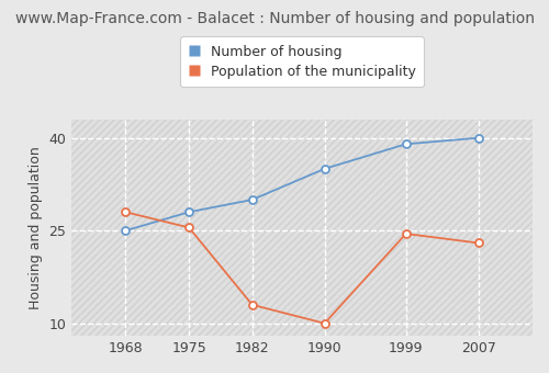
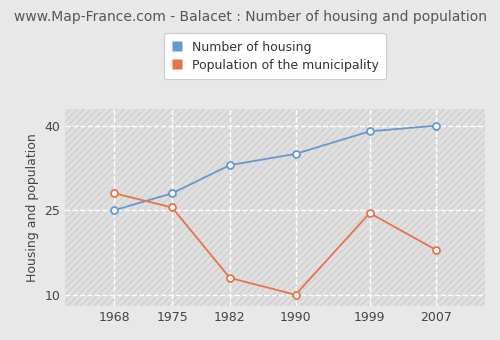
Number of housing/1982: 30 -> 33
Population of the municipality/2007: 23.0 -> 18.0
